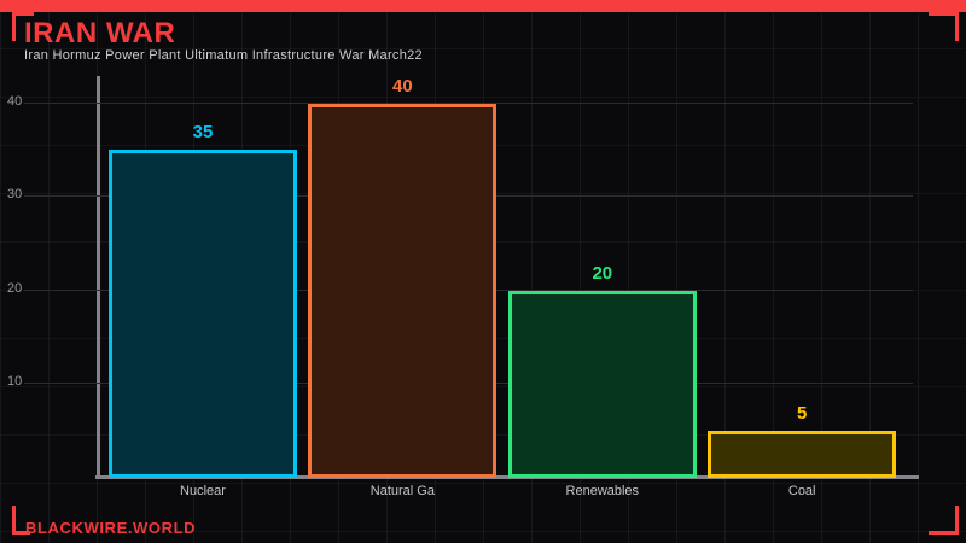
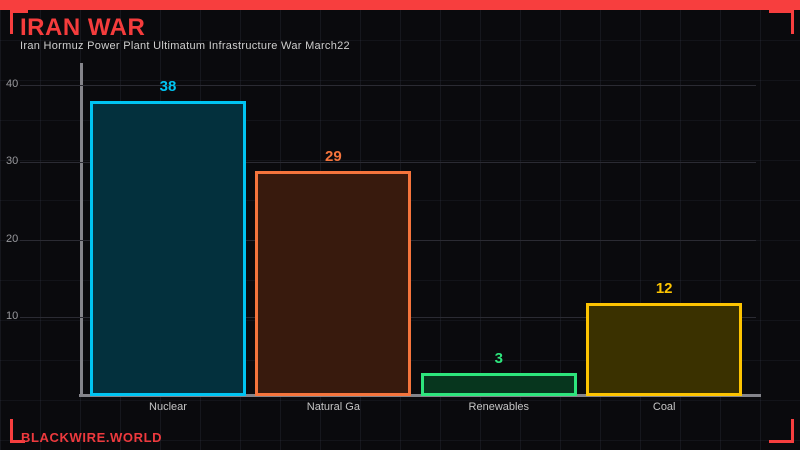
Nuclear: 35 -> 38
Natural Ga: 40 -> 29
Renewables: 20 -> 3
Coal: 5 -> 12
